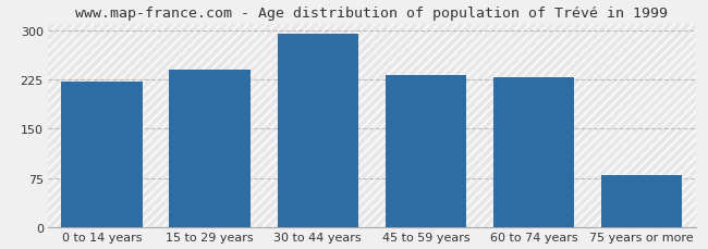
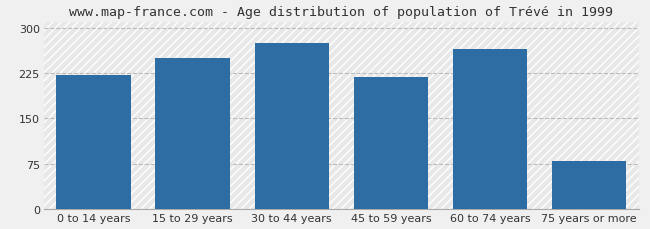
15 to 29 years: 240 -> 250
30 to 44 years: 295 -> 274
45 to 59 years: 232 -> 218
60 to 74 years: 229 -> 264
